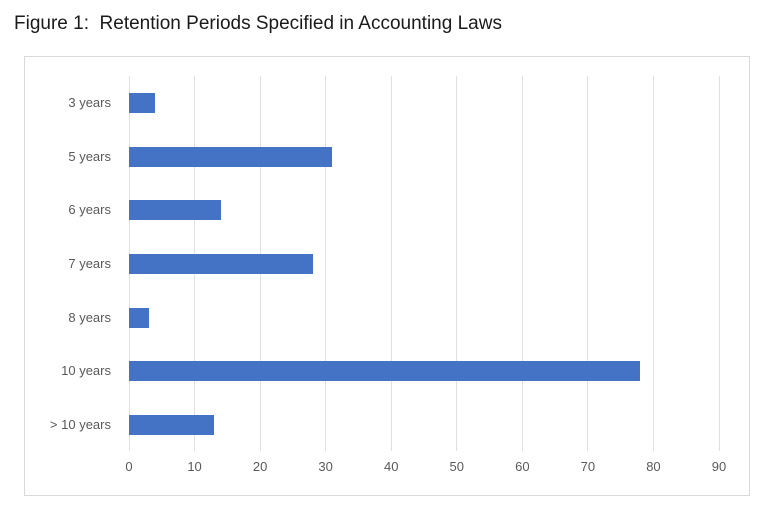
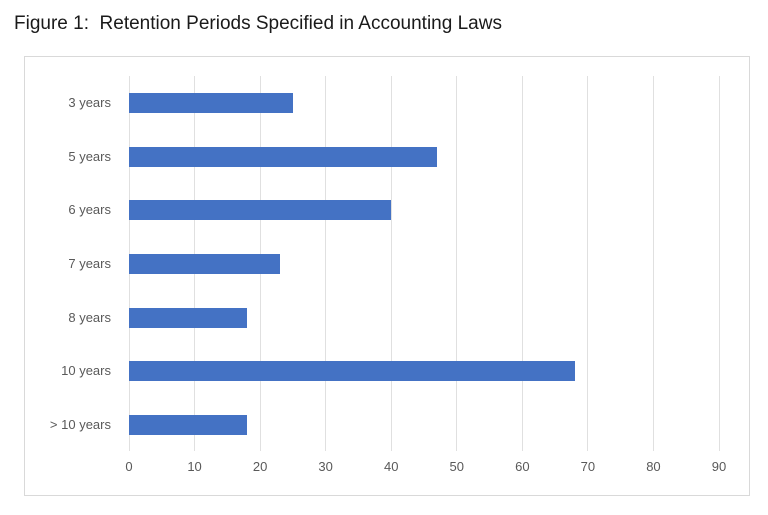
3 years: 4 -> 25
5 years: 31 -> 47
6 years: 14 -> 40
7 years: 28 -> 23
8 years: 3 -> 18
10 years: 78 -> 68
> 10 years: 13 -> 18
